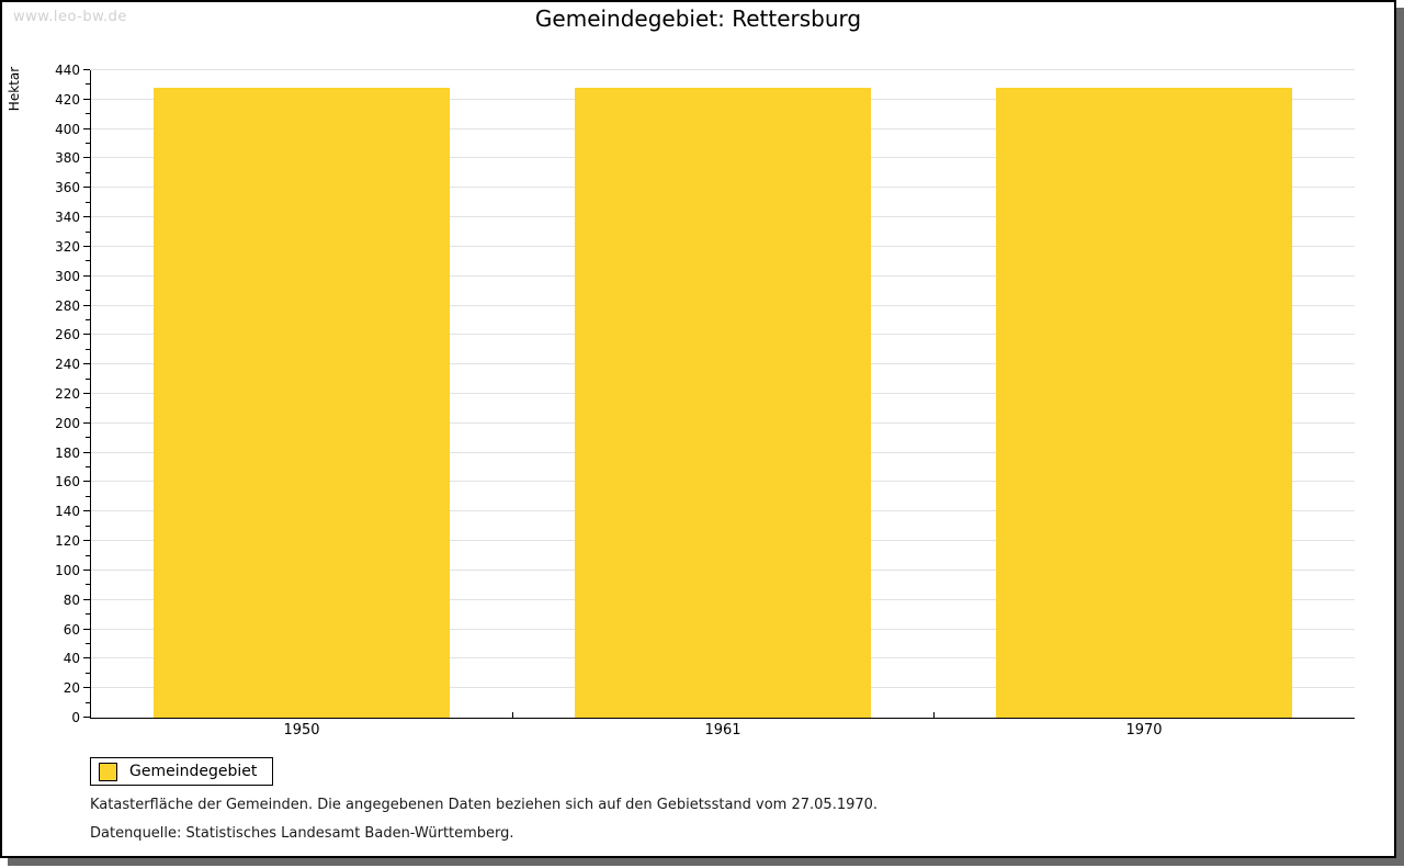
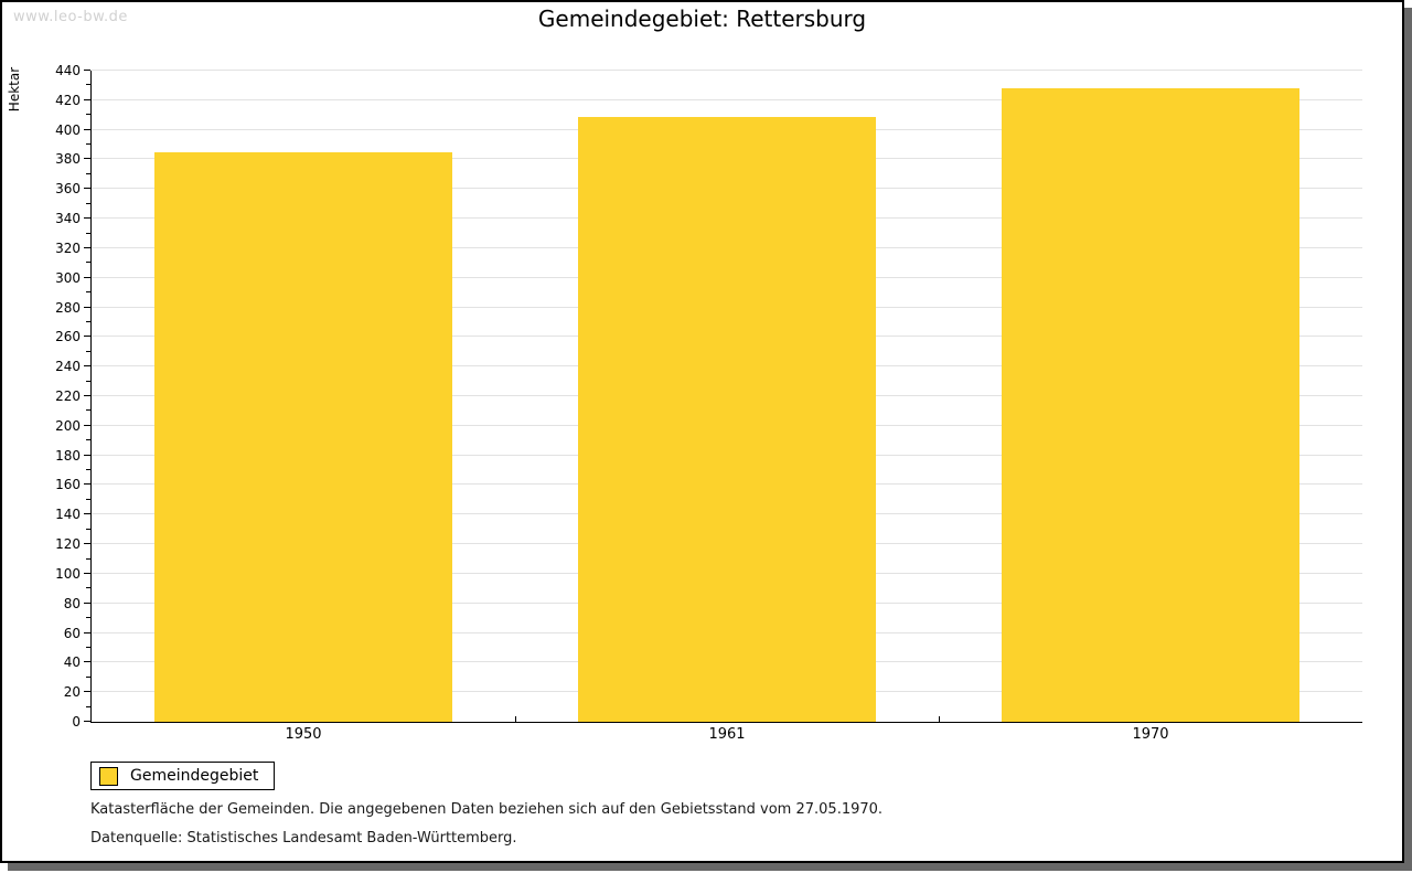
1950: 428 -> 385
1961: 428 -> 409
